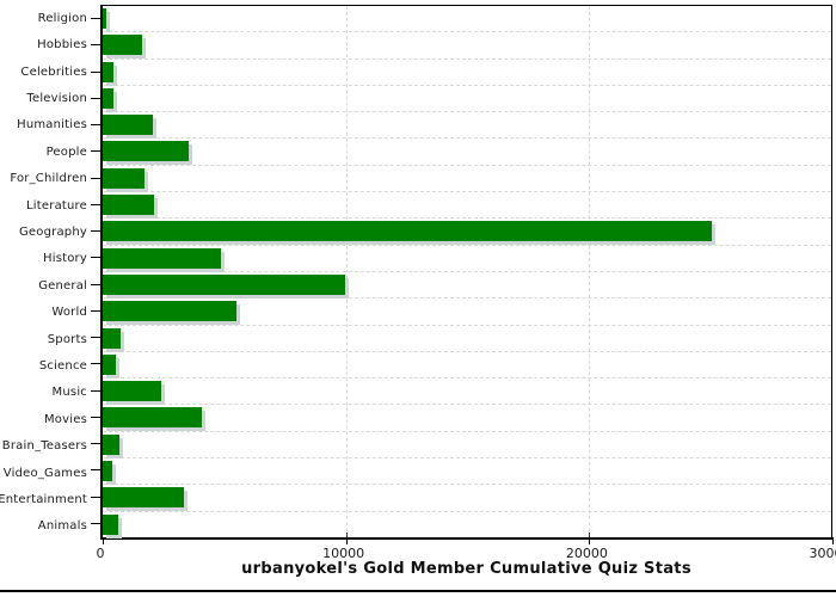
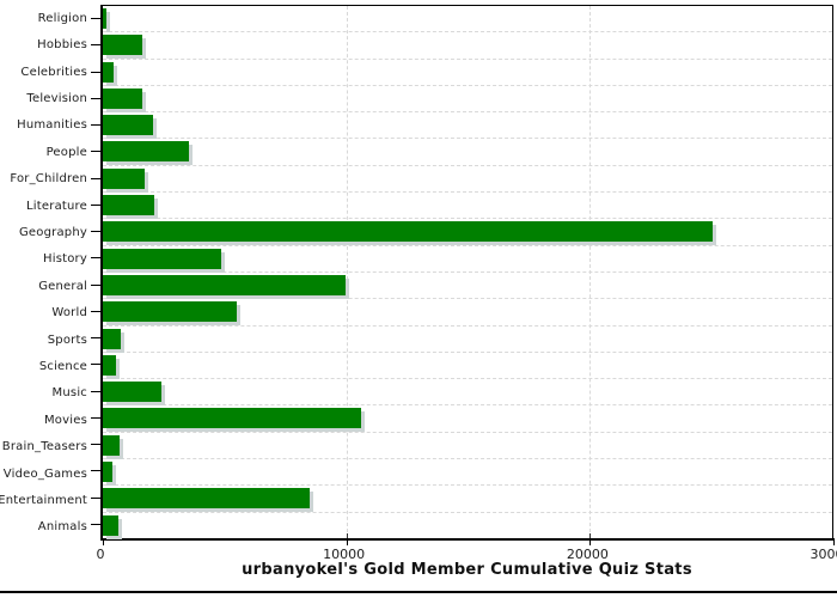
Television: 400 -> 1600
Movies: 4100 -> 10600
Entertainment: 3300 -> 8500
